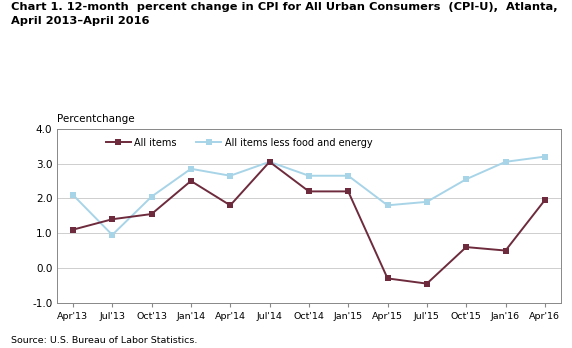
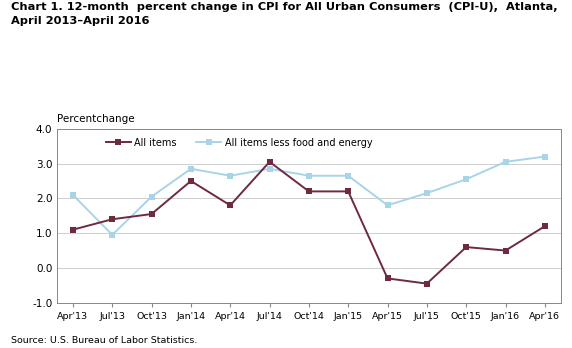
All items less food and energy/Jul'14: 3.05 -> 2.85
All items less food and energy/Jul'15: 1.90 -> 2.15
All items/Apr'16: 1.95 -> 1.20
